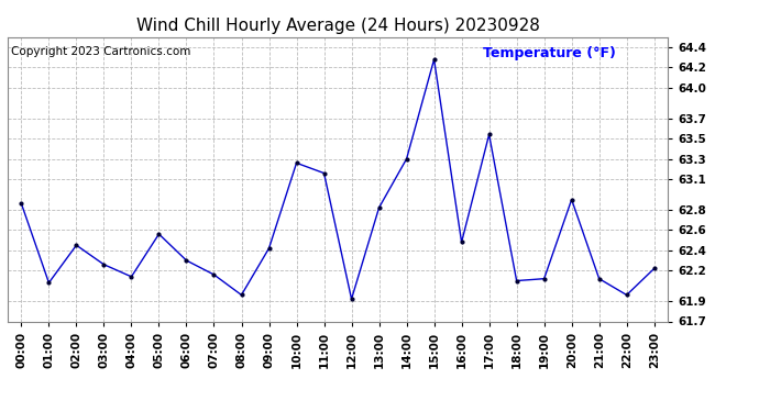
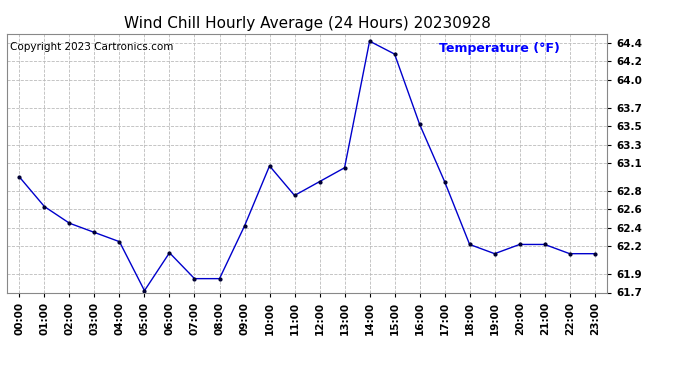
00:00: 62.86 -> 62.95
01:00: 62.08 -> 62.63
03:00: 62.26 -> 62.35
04:00: 62.14 -> 62.25
05:00: 62.56 -> 61.72
06:00: 62.30 -> 62.13
07:00: 62.16 -> 61.85
08:00: 61.96 -> 61.85
10:00: 63.26 -> 63.07
11:00: 63.16 -> 62.75
12:00: 61.92 -> 62.90
13:00: 62.82 -> 63.05
14:00: 63.30 -> 64.42
16:00: 62.48 -> 63.52
17:00: 63.54 -> 62.90
18:00: 62.10 -> 62.22
20:00: 62.90 -> 62.22
21:00: 62.12 -> 62.22
22:00: 61.96 -> 62.12
23:00: 62.22 -> 62.12
